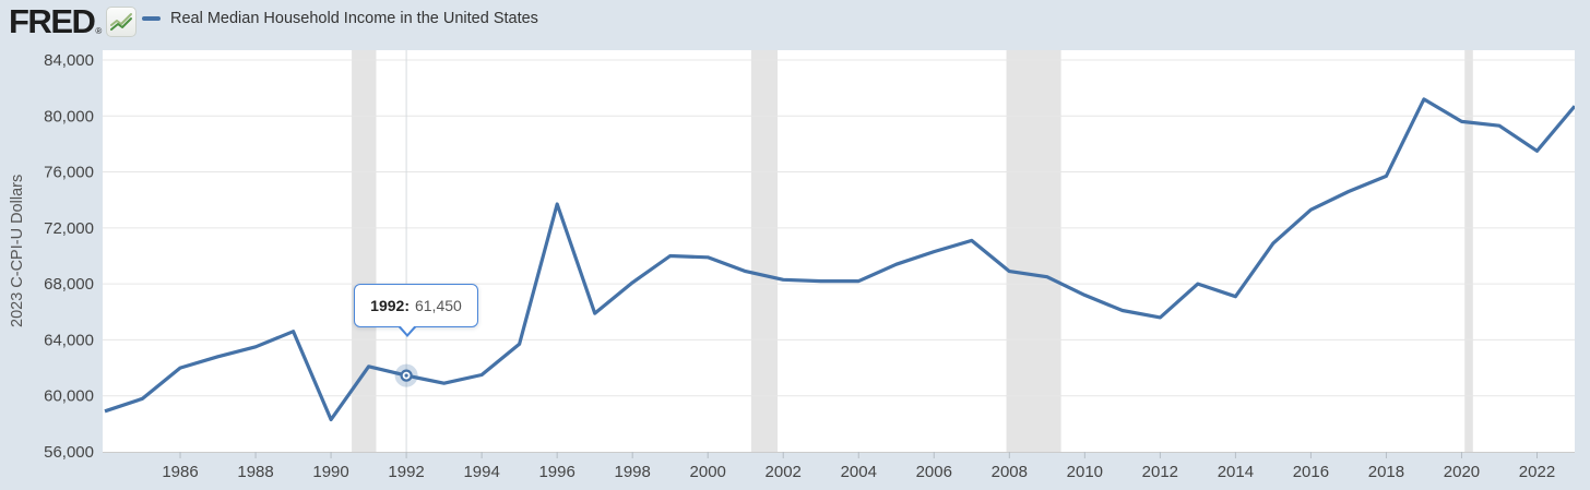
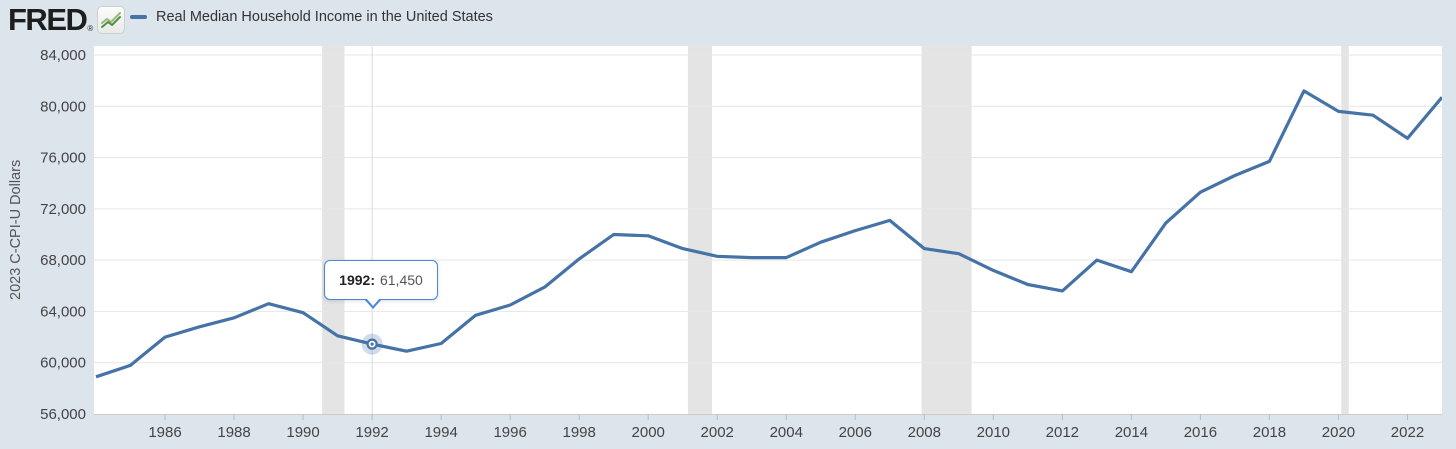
1990: 58300 -> 63900
1996: 73700 -> 64500
